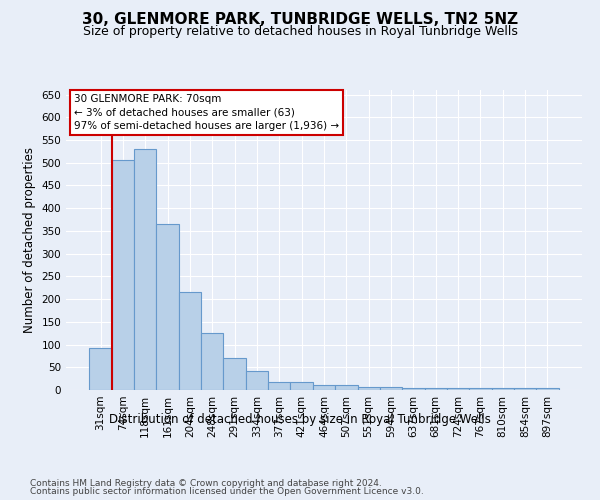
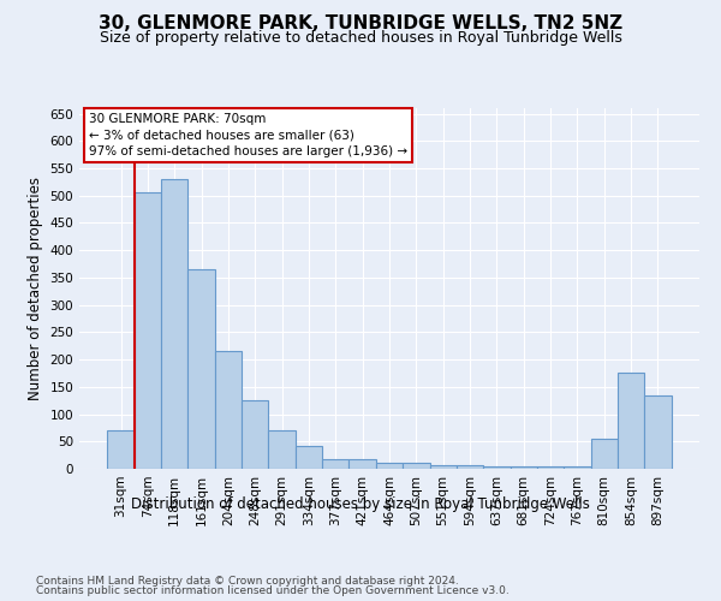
31sqm: 93 -> 70
810sqm: 4 -> 55
854sqm: 4 -> 175
897sqm: 4 -> 135
